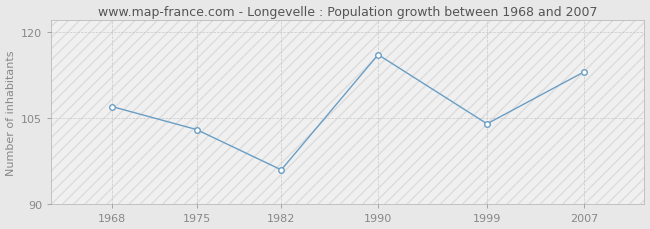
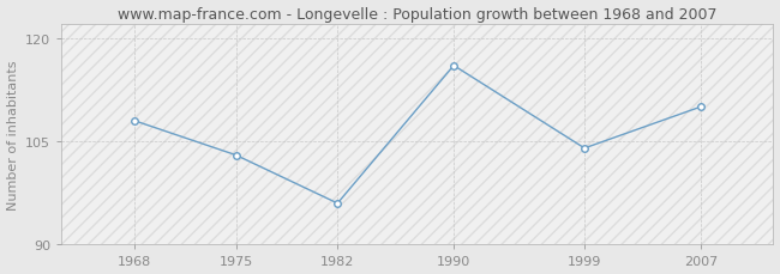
1968: 107 -> 108
2007: 113 -> 110
